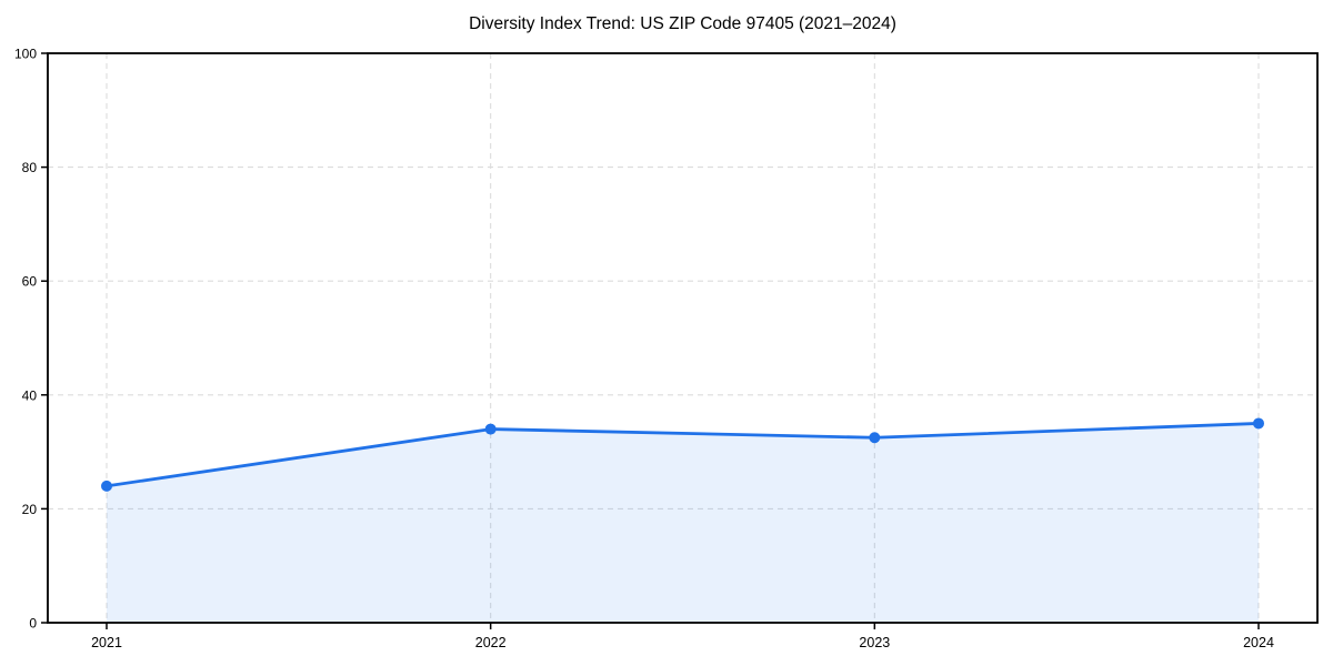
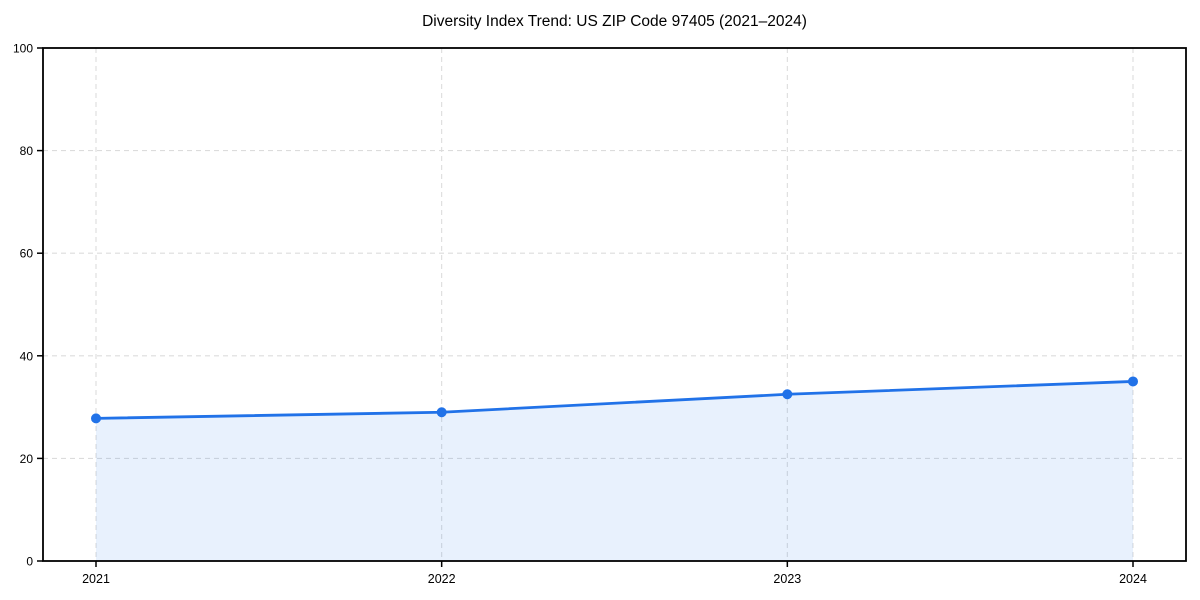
2021: 24 -> 28
2022: 34 -> 29
